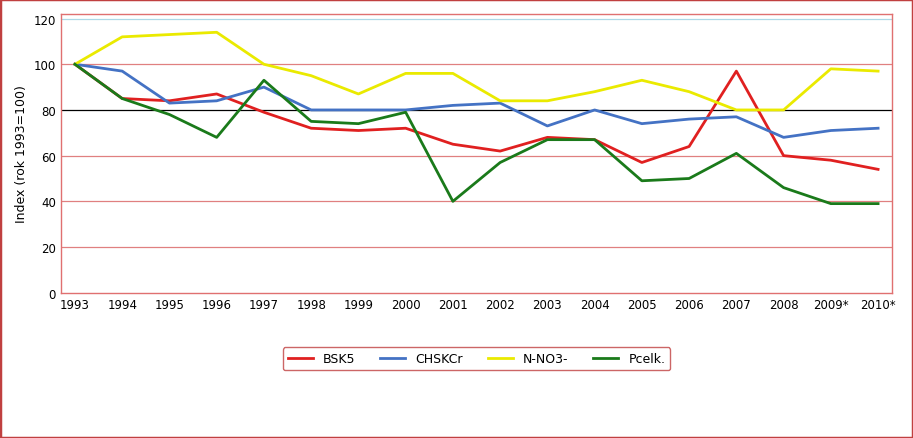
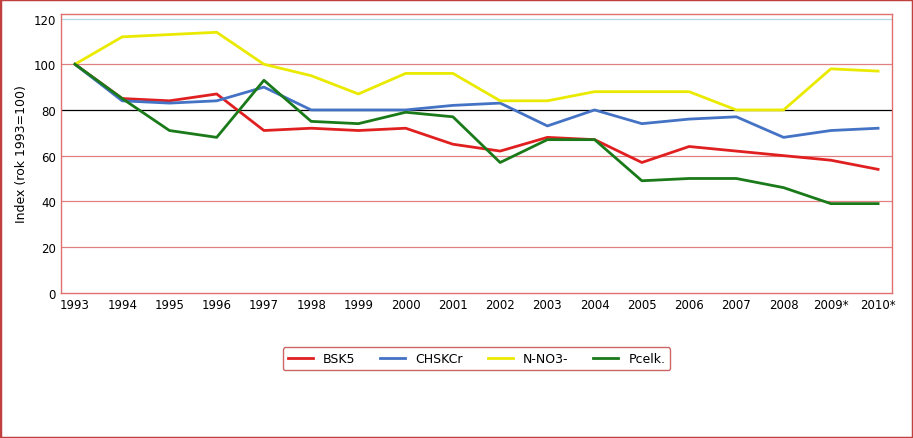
CHSKCr/1994: 97 -> 84
Pcelk./1995: 78 -> 71
BSK5/1997: 79 -> 71
Pcelk./2001: 40 -> 77
N-NO3-/2005: 93 -> 88
BSK5/2007: 97 -> 62
Pcelk./2007: 61 -> 50
